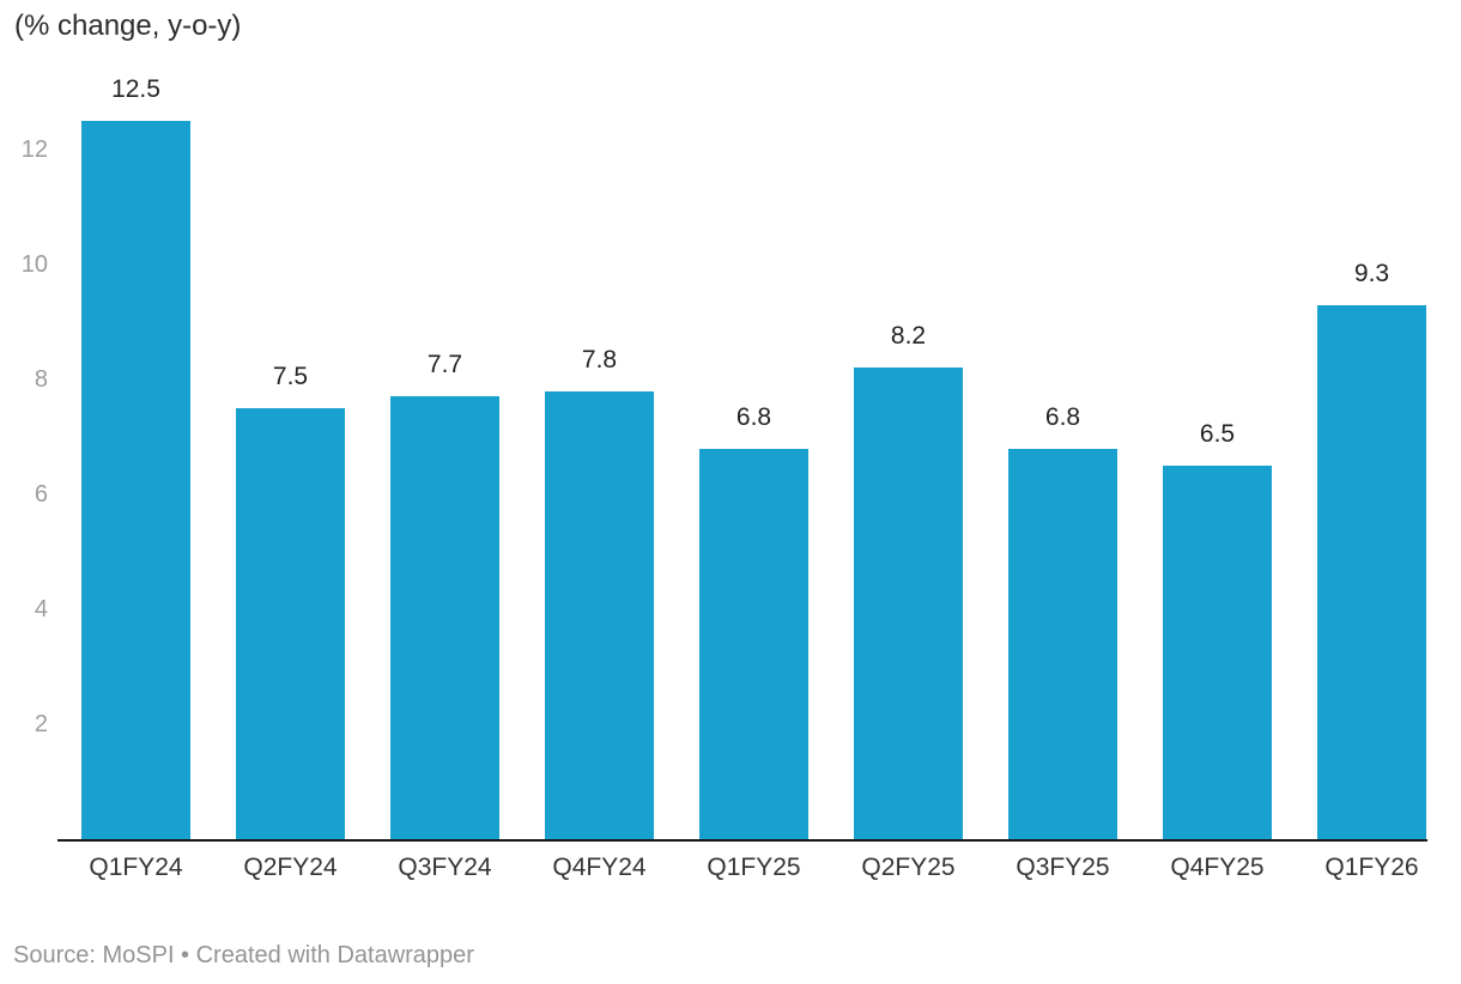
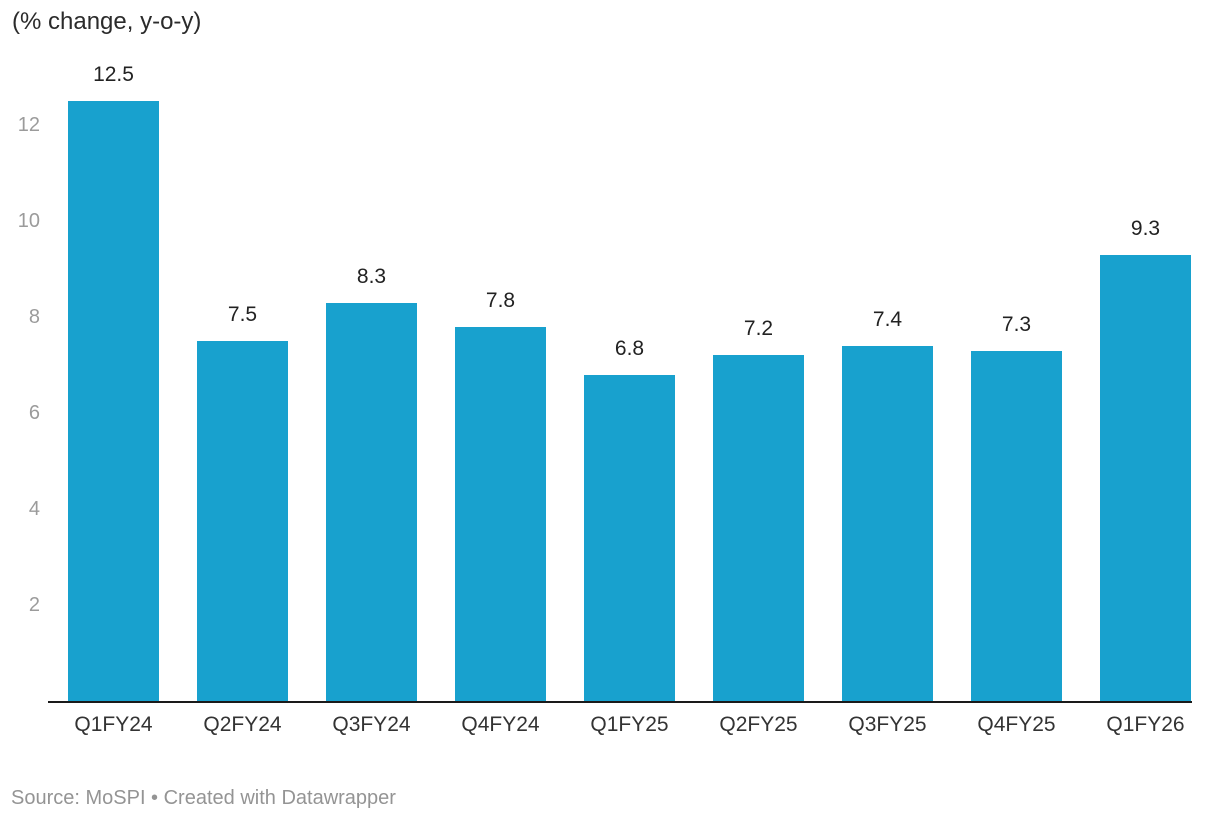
Q3FY24: 7.7 -> 8.3
Q2FY25: 8.2 -> 7.2
Q3FY25: 6.8 -> 7.4
Q4FY25: 6.5 -> 7.3
